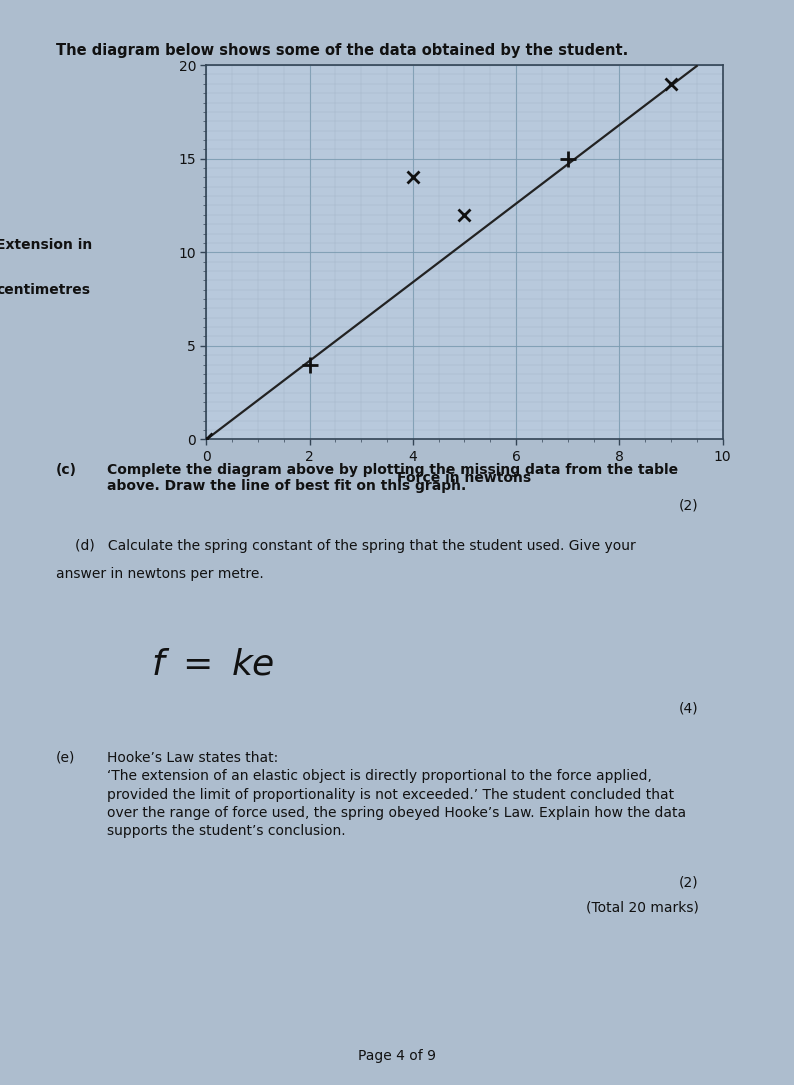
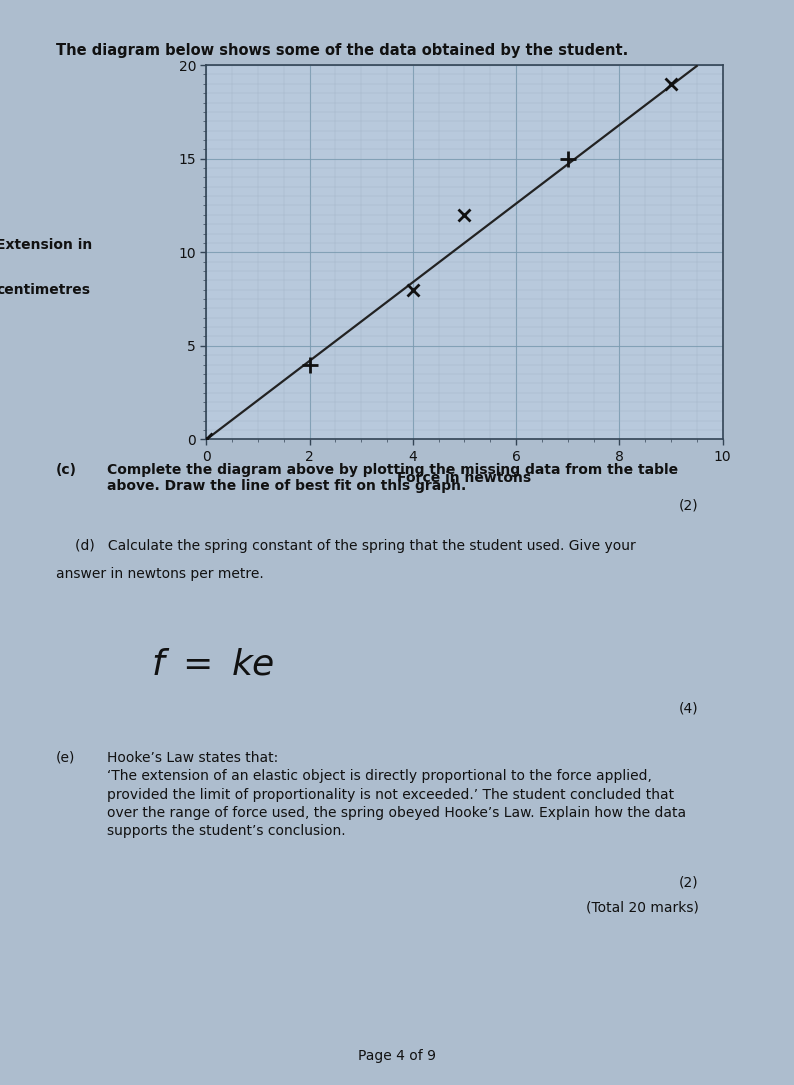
4: 14 -> 8
